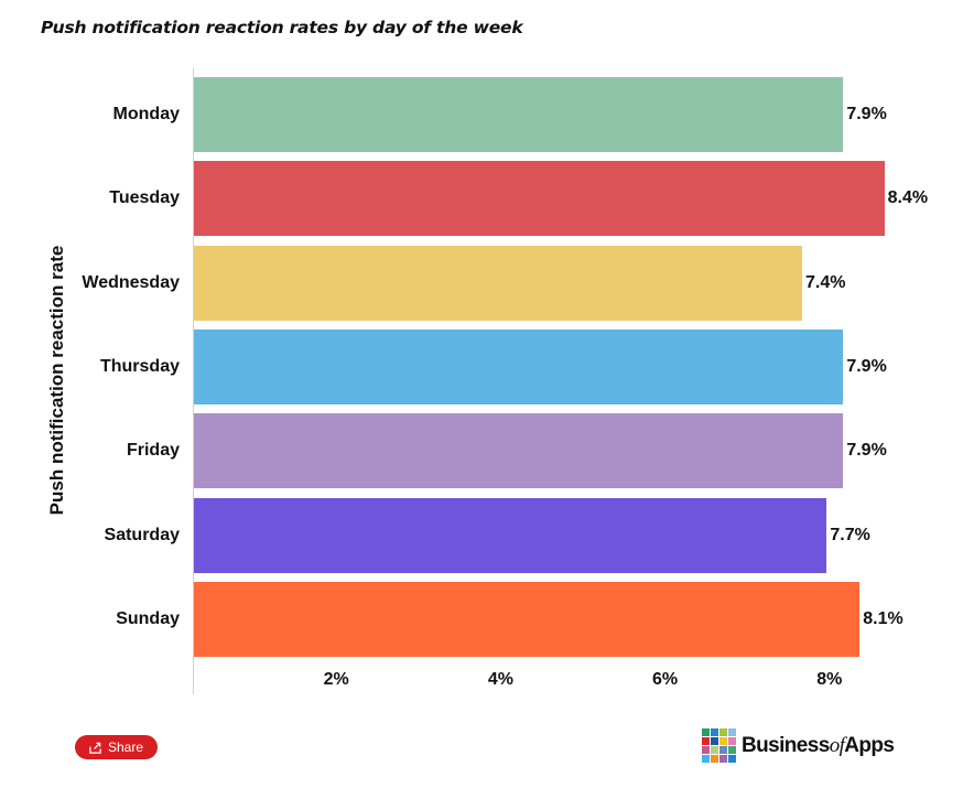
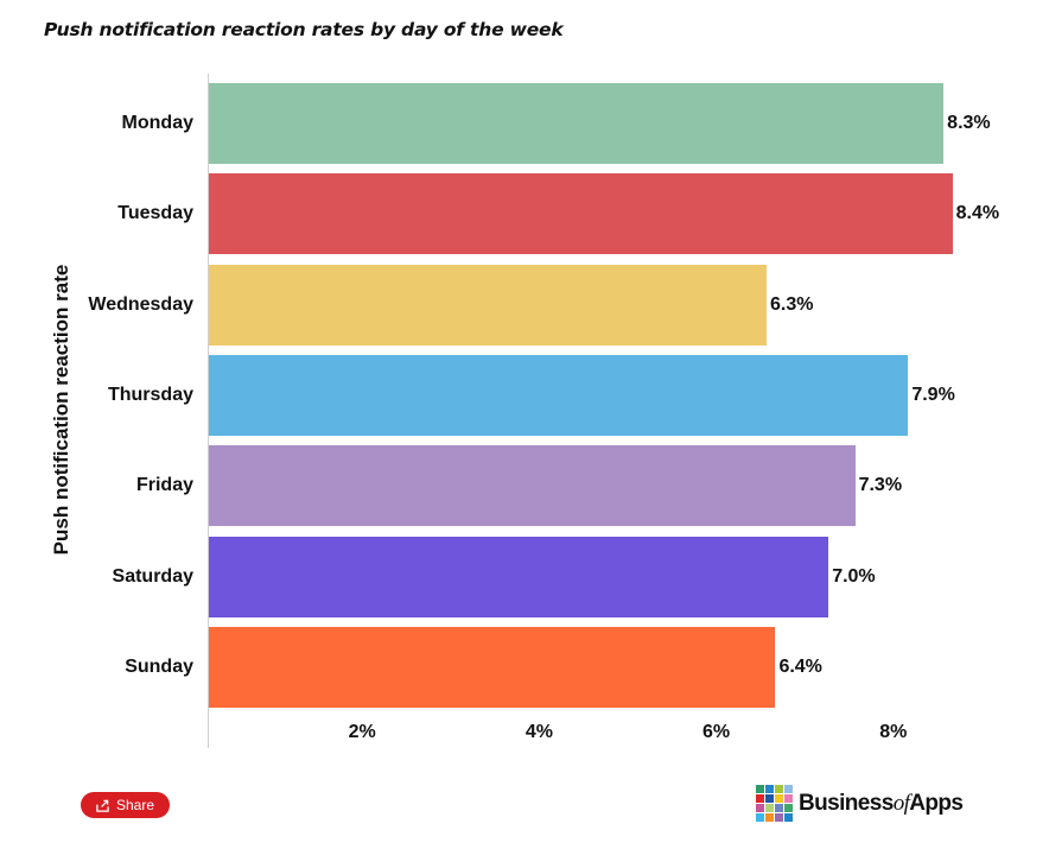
Monday: 7.9% -> 8.3%
Wednesday: 7.4% -> 6.3%
Friday: 7.9% -> 7.3%
Saturday: 7.7% -> 7.0%
Sunday: 8.1% -> 6.4%
